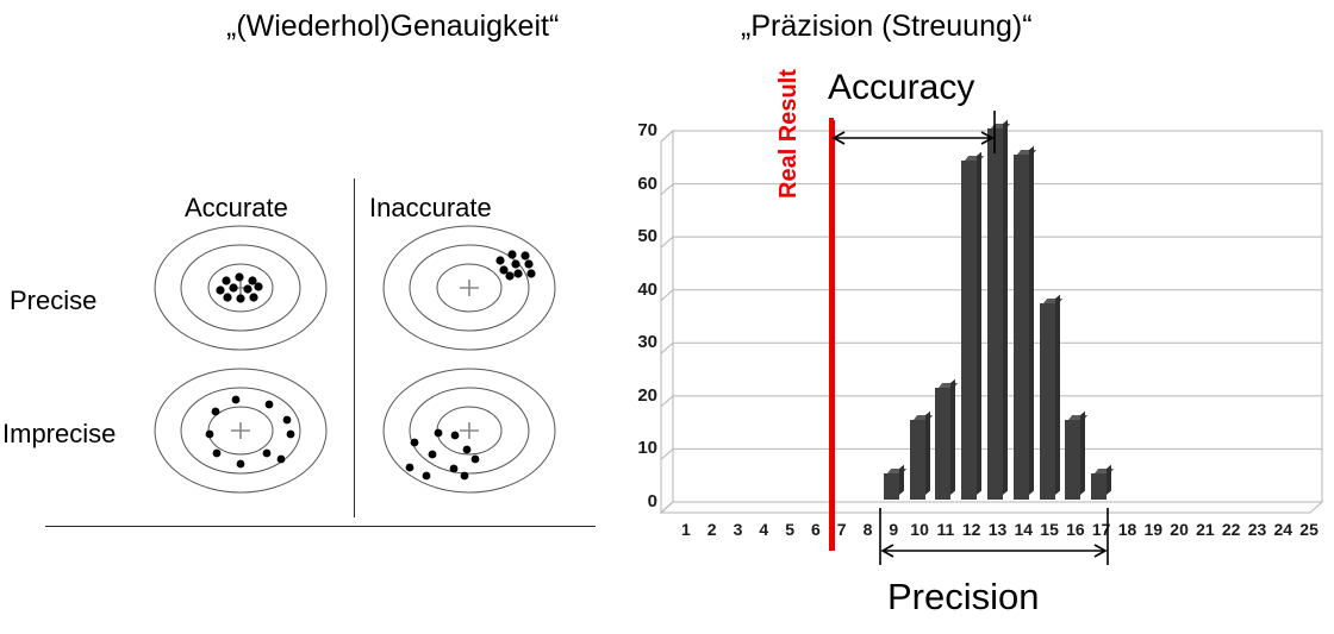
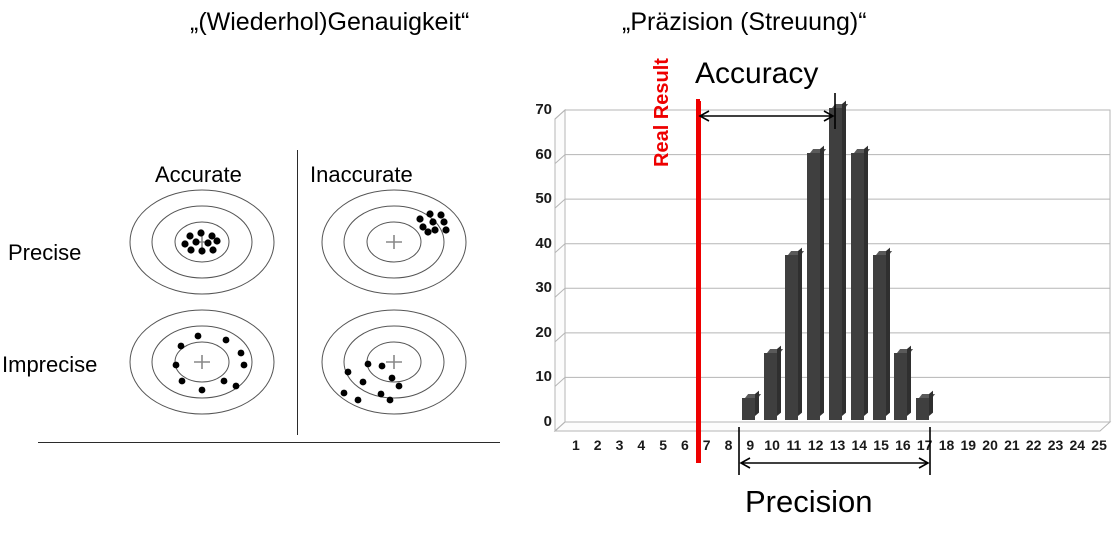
11: 21 -> 37
12: 64 -> 60
14: 65 -> 60
